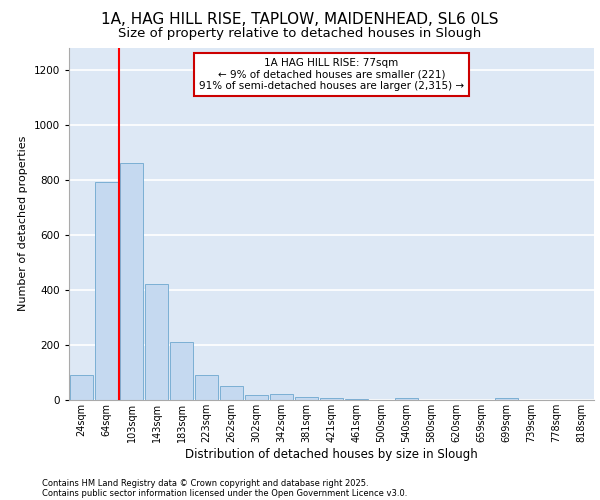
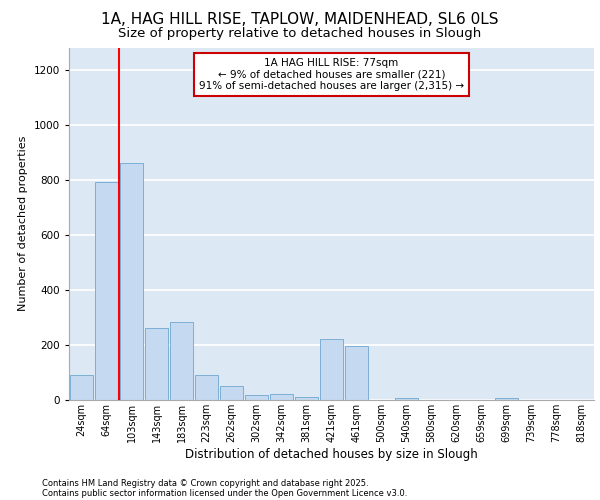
143sqm: 420 -> 260
183sqm: 210 -> 285
421sqm: 8 -> 220
461sqm: 3 -> 195
